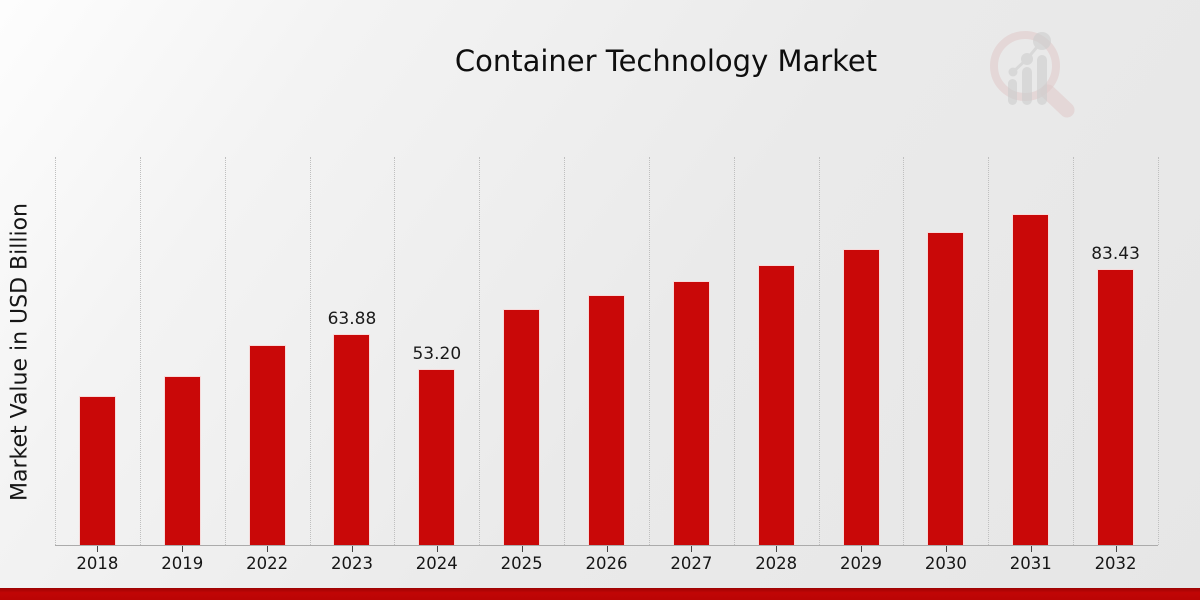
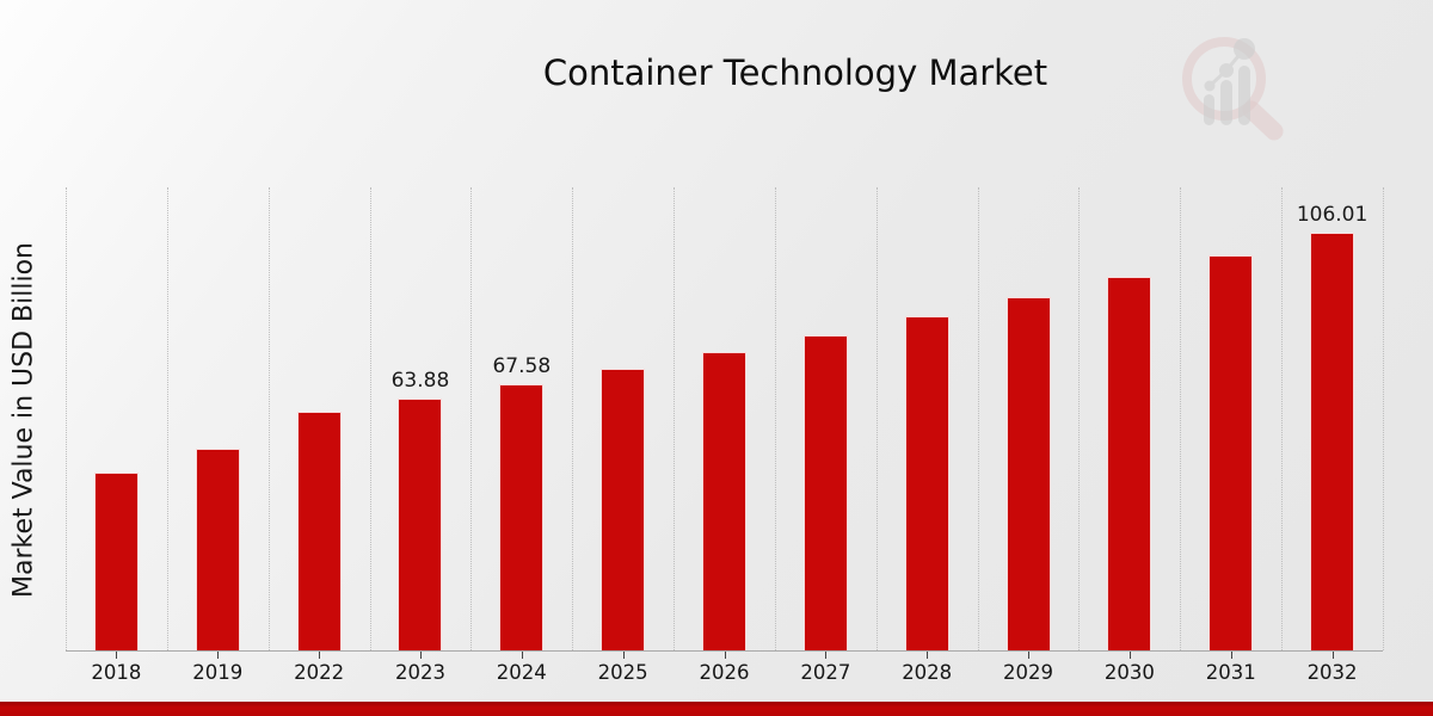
2024: 53.20 -> 67.58
2032: 83.43 -> 106.01
